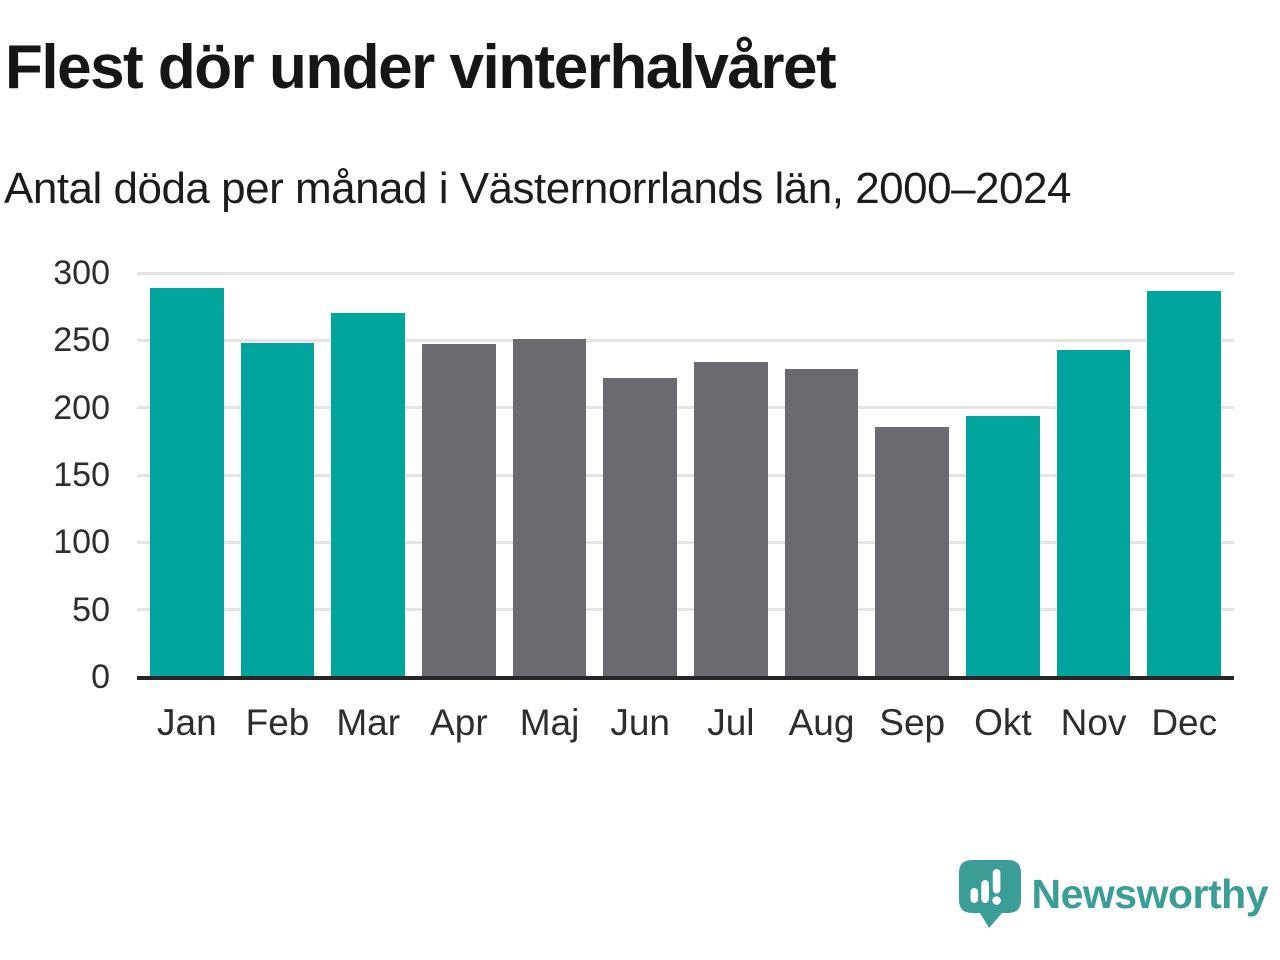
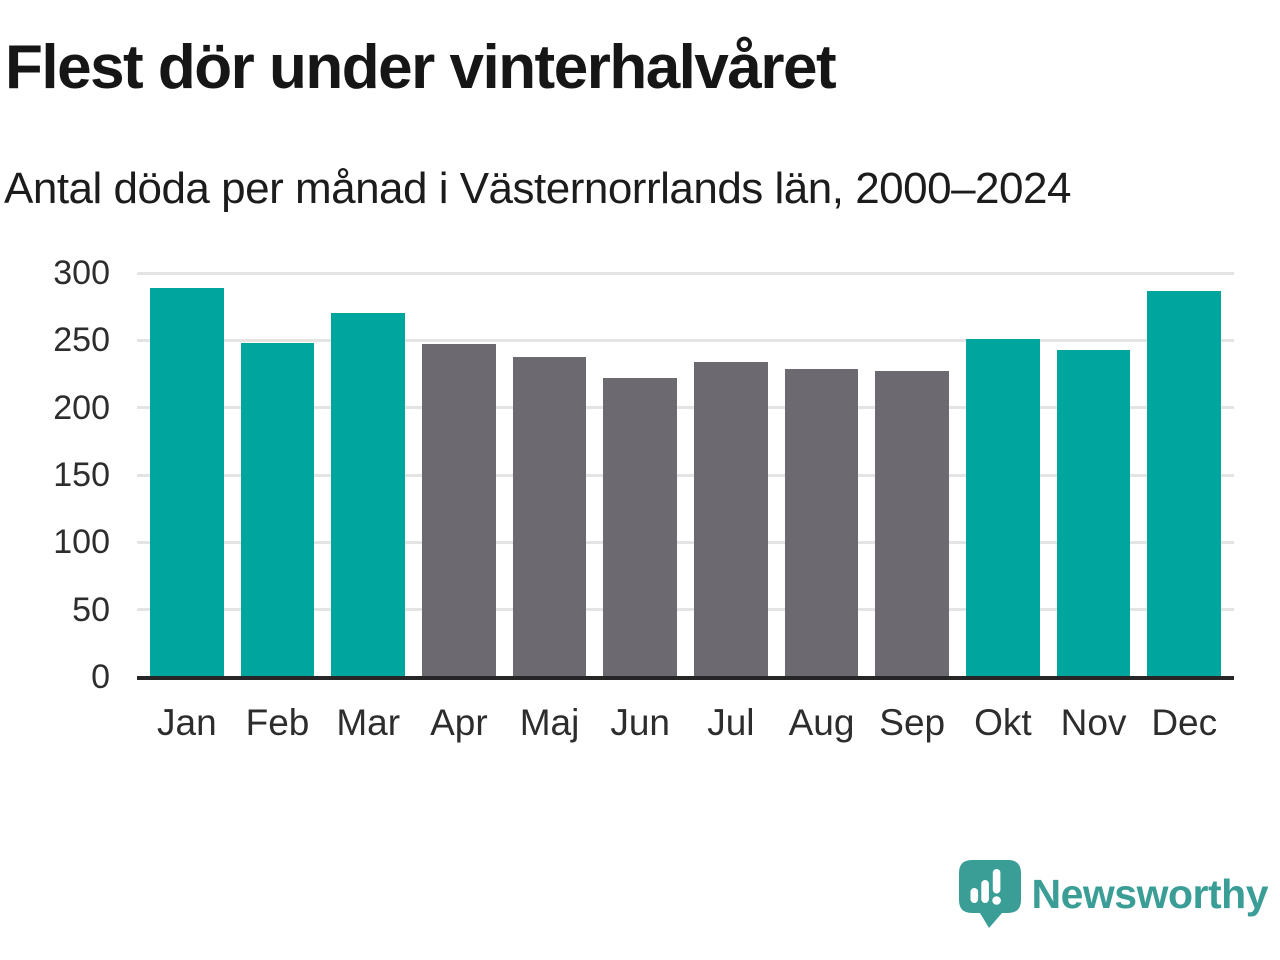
Maj: 251 -> 238
Sep: 186 -> 227
Okt: 194 -> 251
